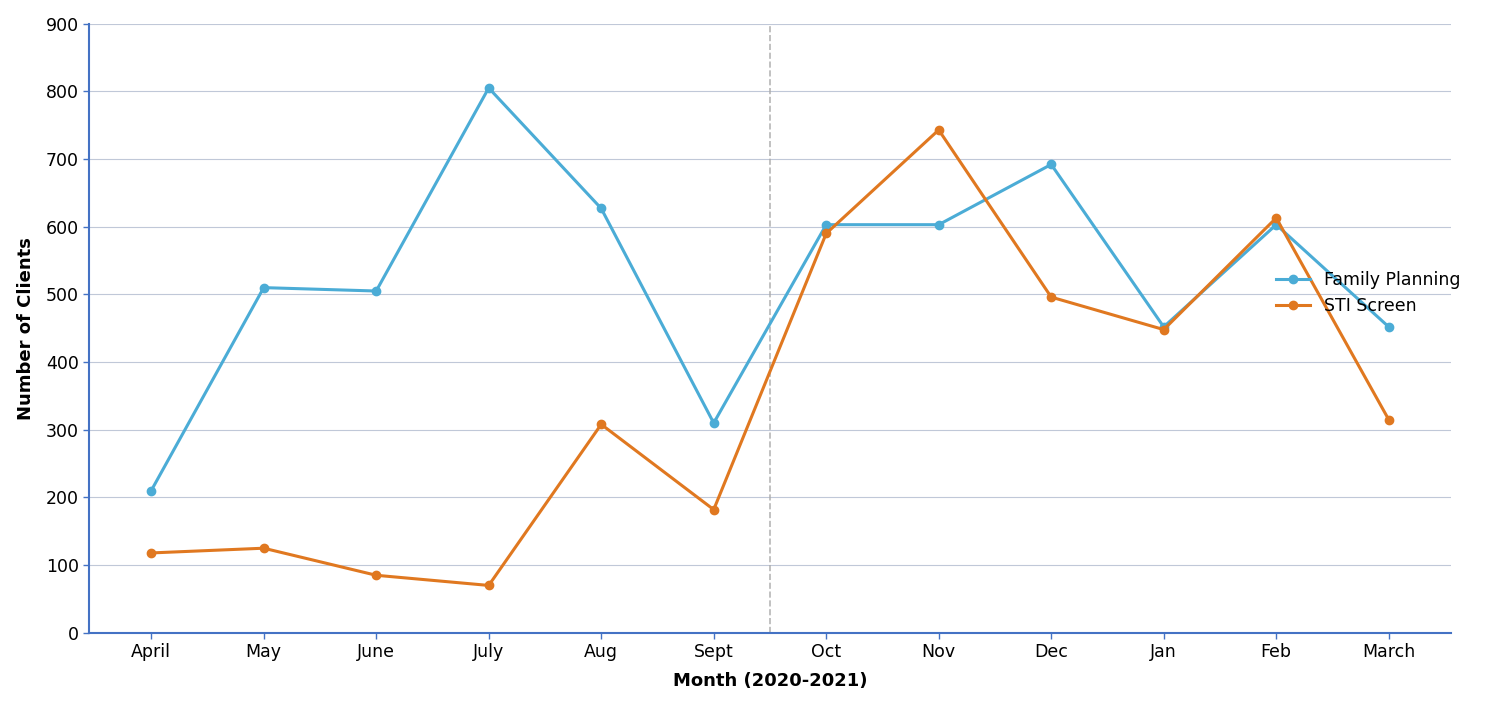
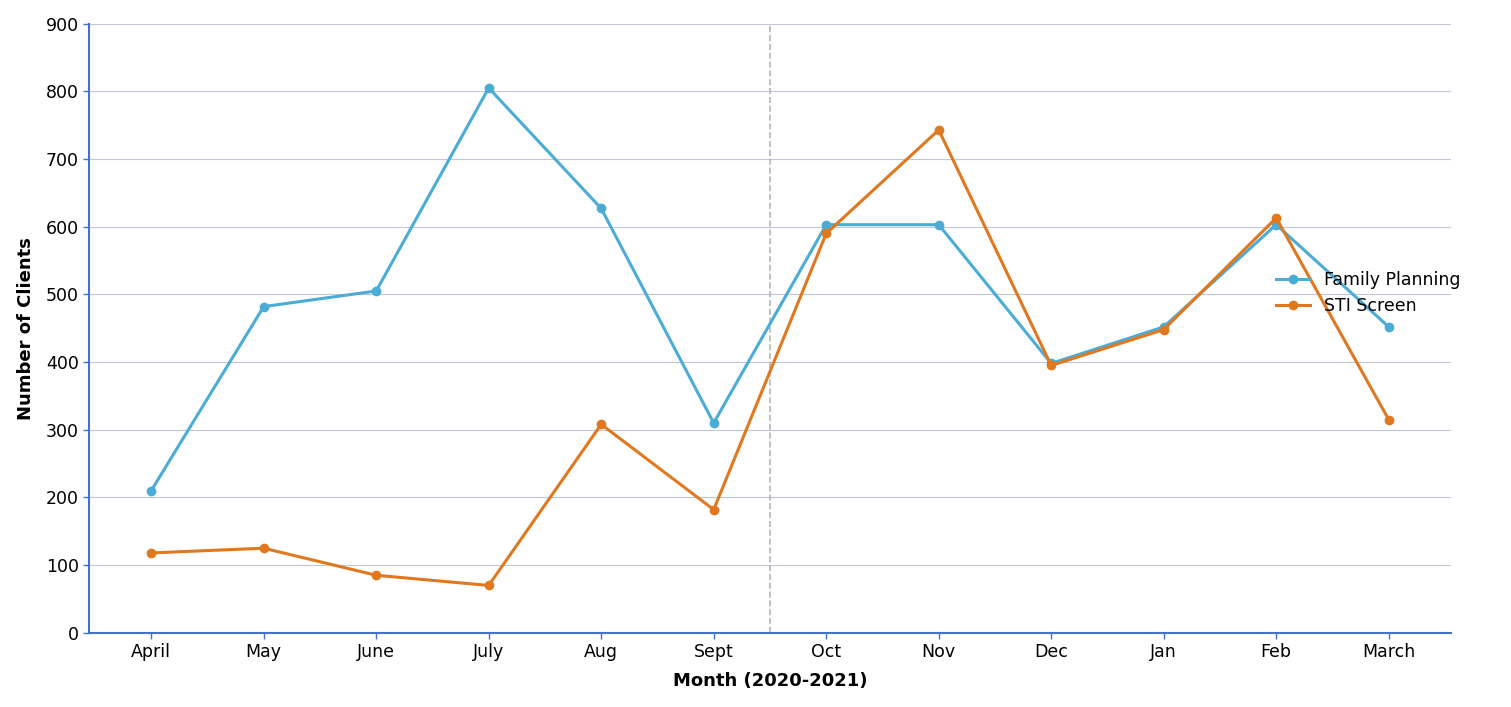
Family Planning/May: 510 -> 482
Family Planning/Dec: 692 -> 398
STI Screen/Dec: 496 -> 395
